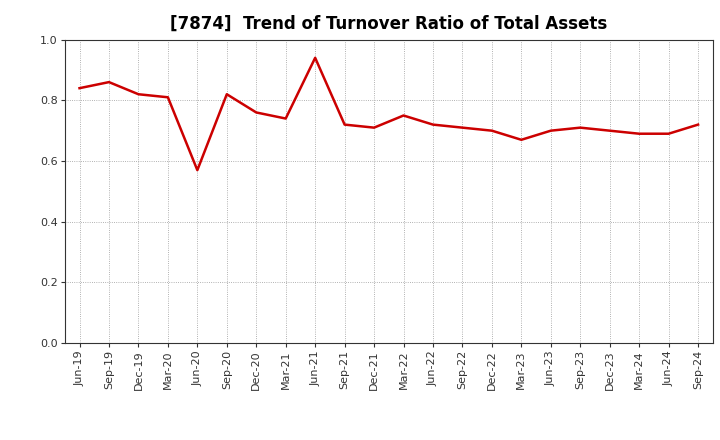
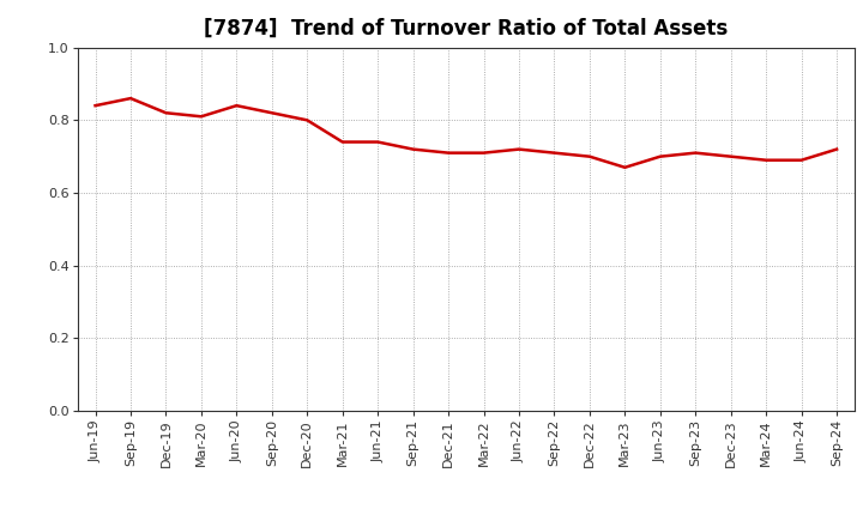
Jun-20: 0.57 -> 0.84
Dec-20: 0.76 -> 0.80
Jun-21: 0.94 -> 0.74
Mar-22: 0.75 -> 0.71
